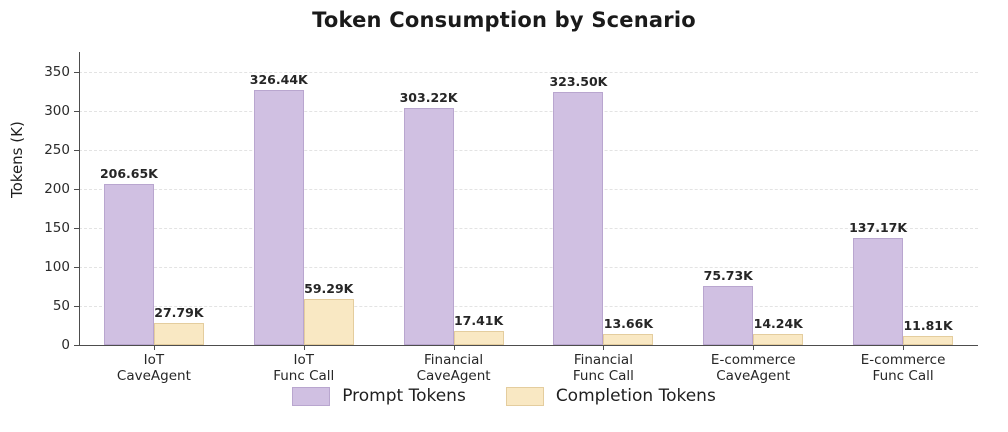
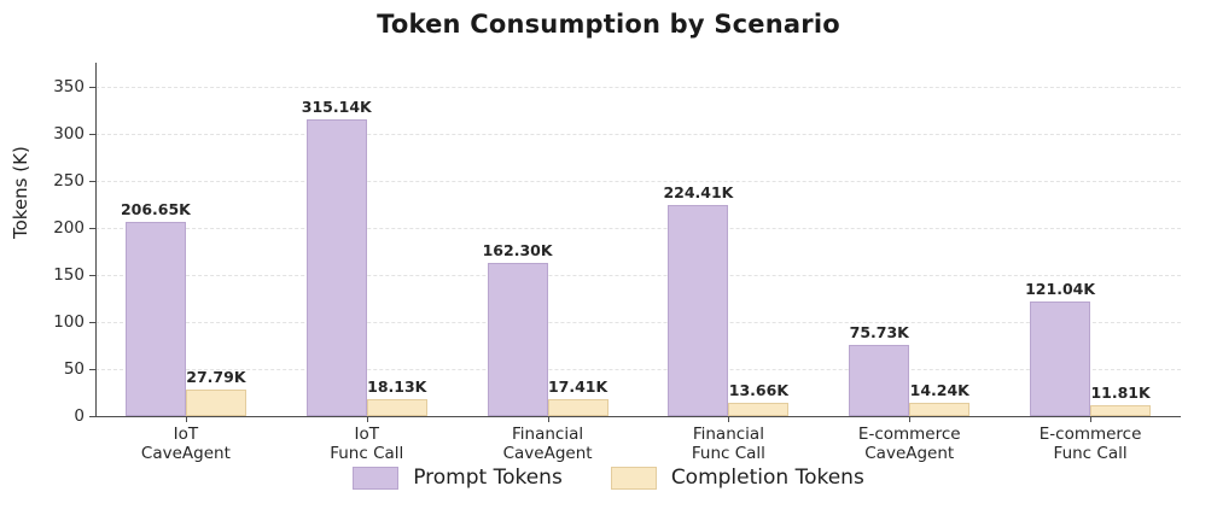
Prompt Tokens/IoT Func Call: 326.44K -> 315.14K
Completion Tokens/IoT Func Call: 59.29K -> 18.13K
Prompt Tokens/Financial CaveAgent: 303.22K -> 162.30K
Prompt Tokens/Financial Func Call: 323.50K -> 224.41K
Prompt Tokens/E-commerce Func Call: 137.17K -> 121.04K
